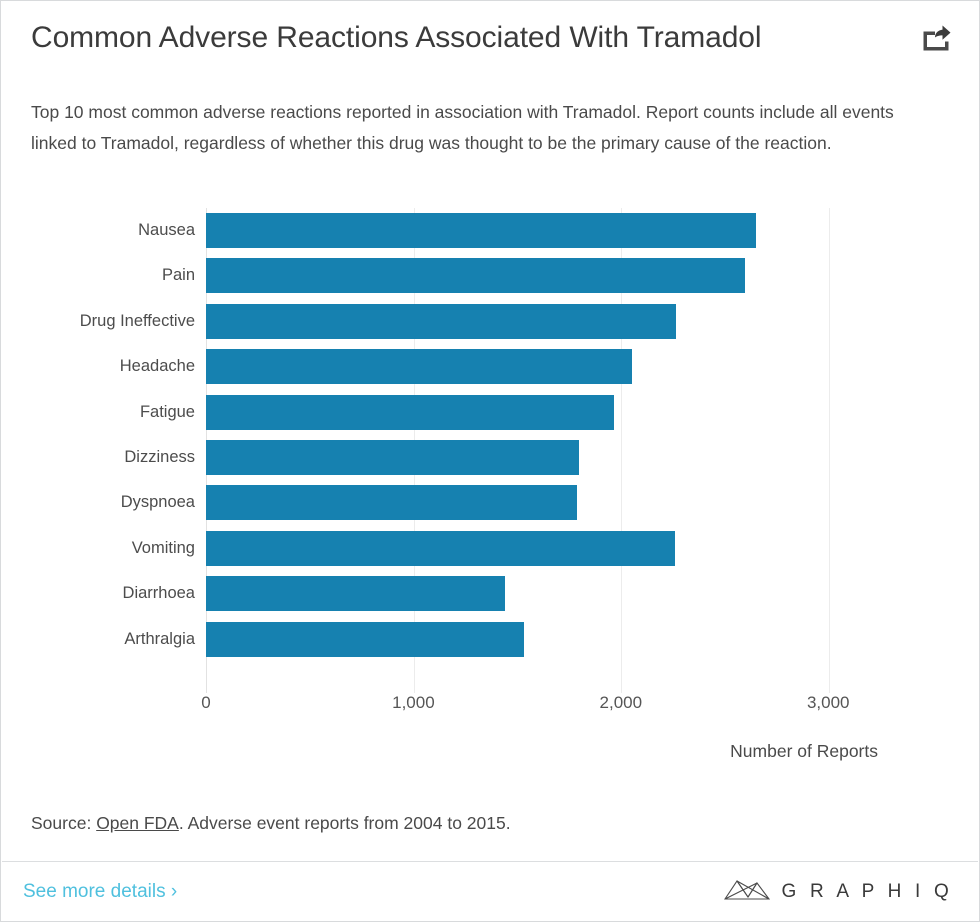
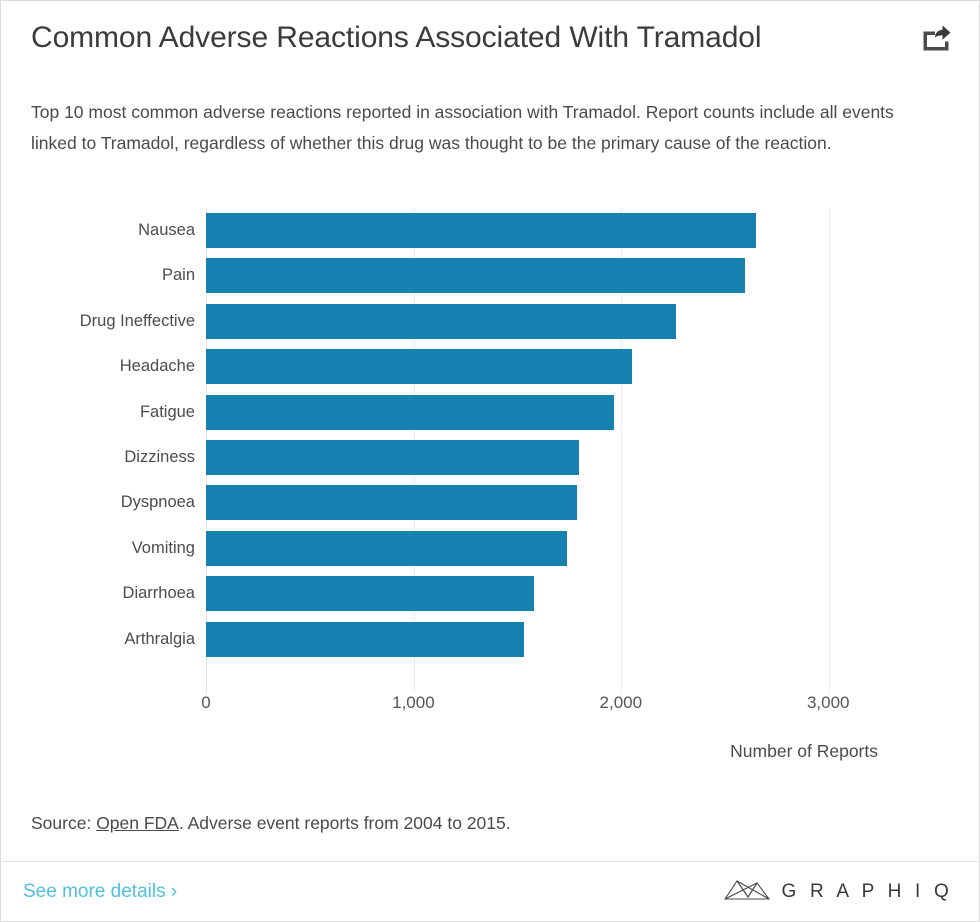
Vomiting: 2260 -> 1740
Diarrhoea: 1440 -> 1580
